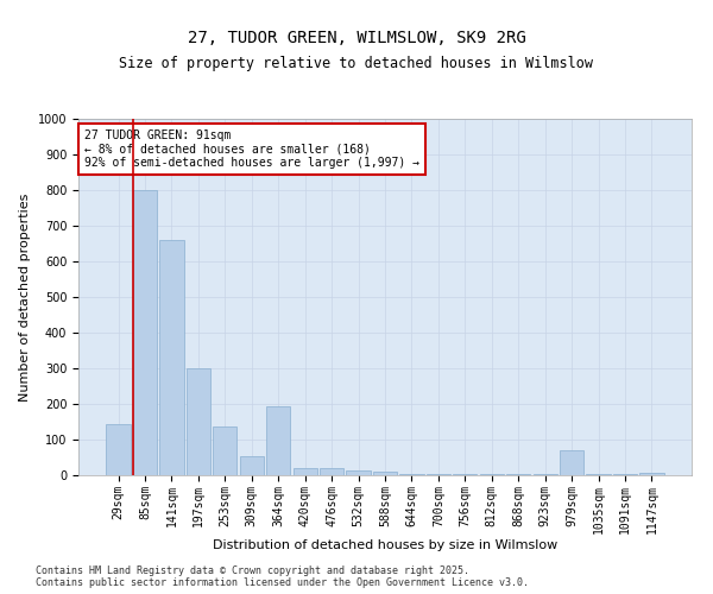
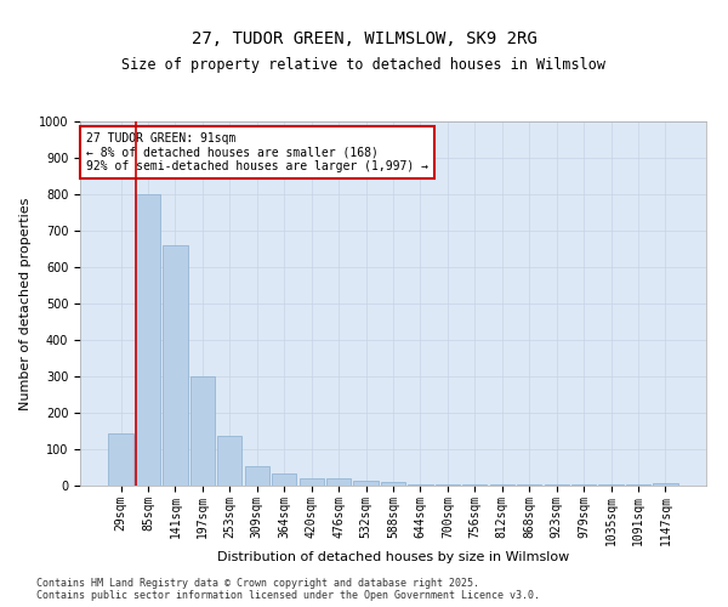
364sqm: 195 -> 32
979sqm: 70 -> 3
